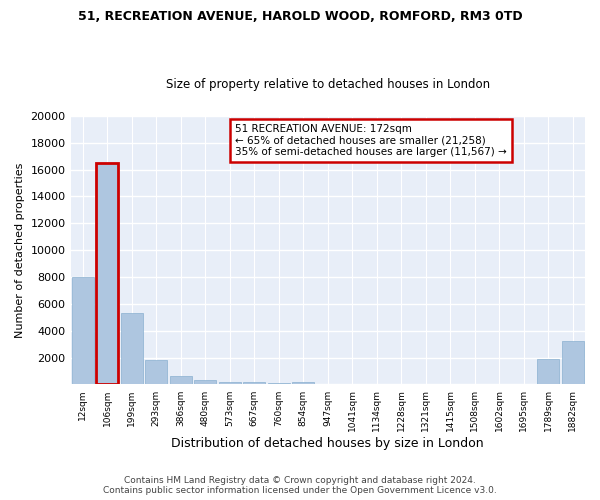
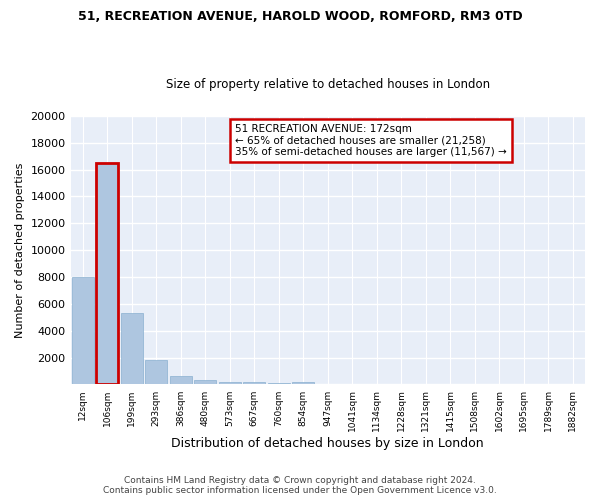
1789sqm: 1900 -> 0
1882sqm: 3200 -> 0
